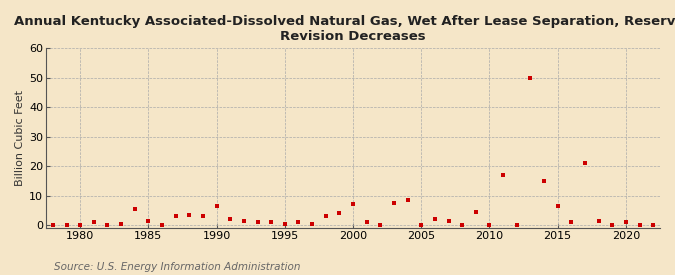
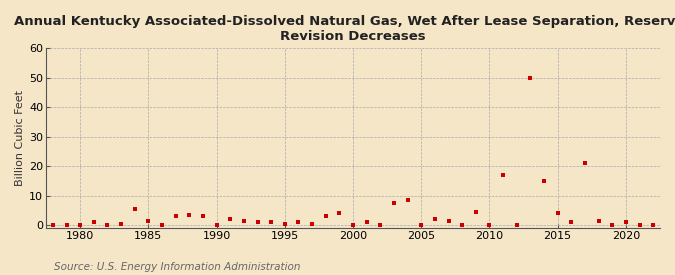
1990: 6.5 -> 0.1
2000: 7.0 -> 0.1
2015: 6.5 -> 4.0
